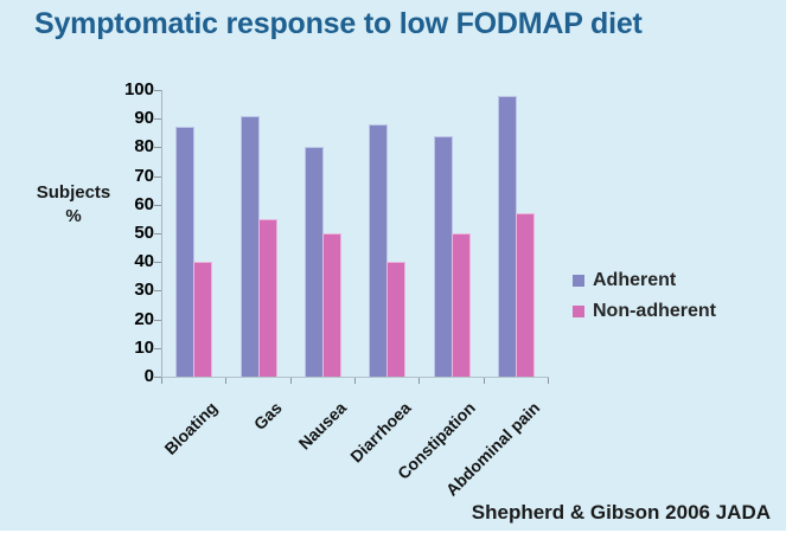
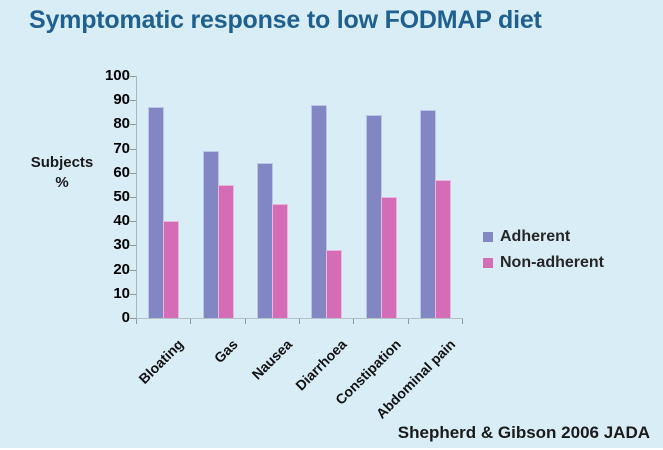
Adherent/Gas: 91 -> 69
Adherent/Nausea: 80 -> 64
Non-adherent/Nausea: 50 -> 47
Non-adherent/Diarrhoea: 40 -> 28
Adherent/Abdominal pain: 98 -> 86
